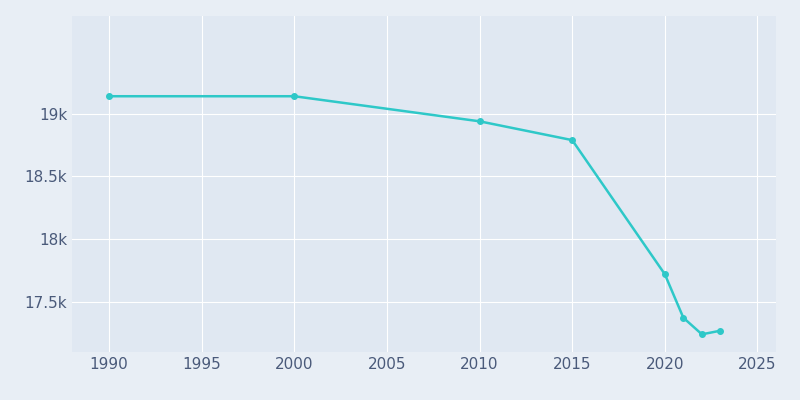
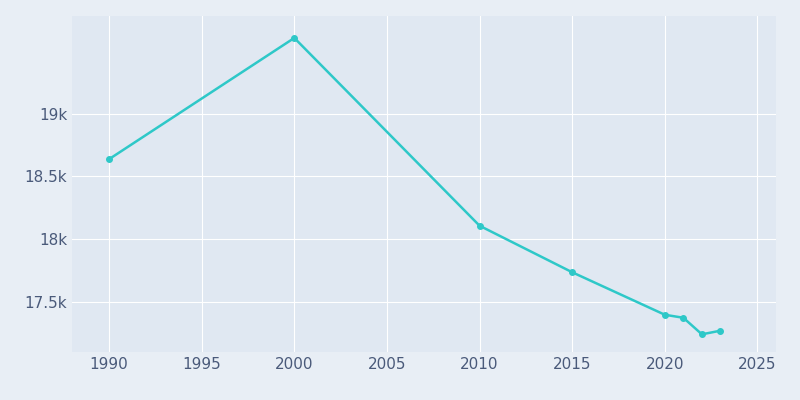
1990: 19.14k -> 18.64k
2000: 19.14k -> 19.60k
2010: 18.94k -> 18.11k
2015: 18.79k -> 17.74k
2020: 17.72k -> 17.40k
